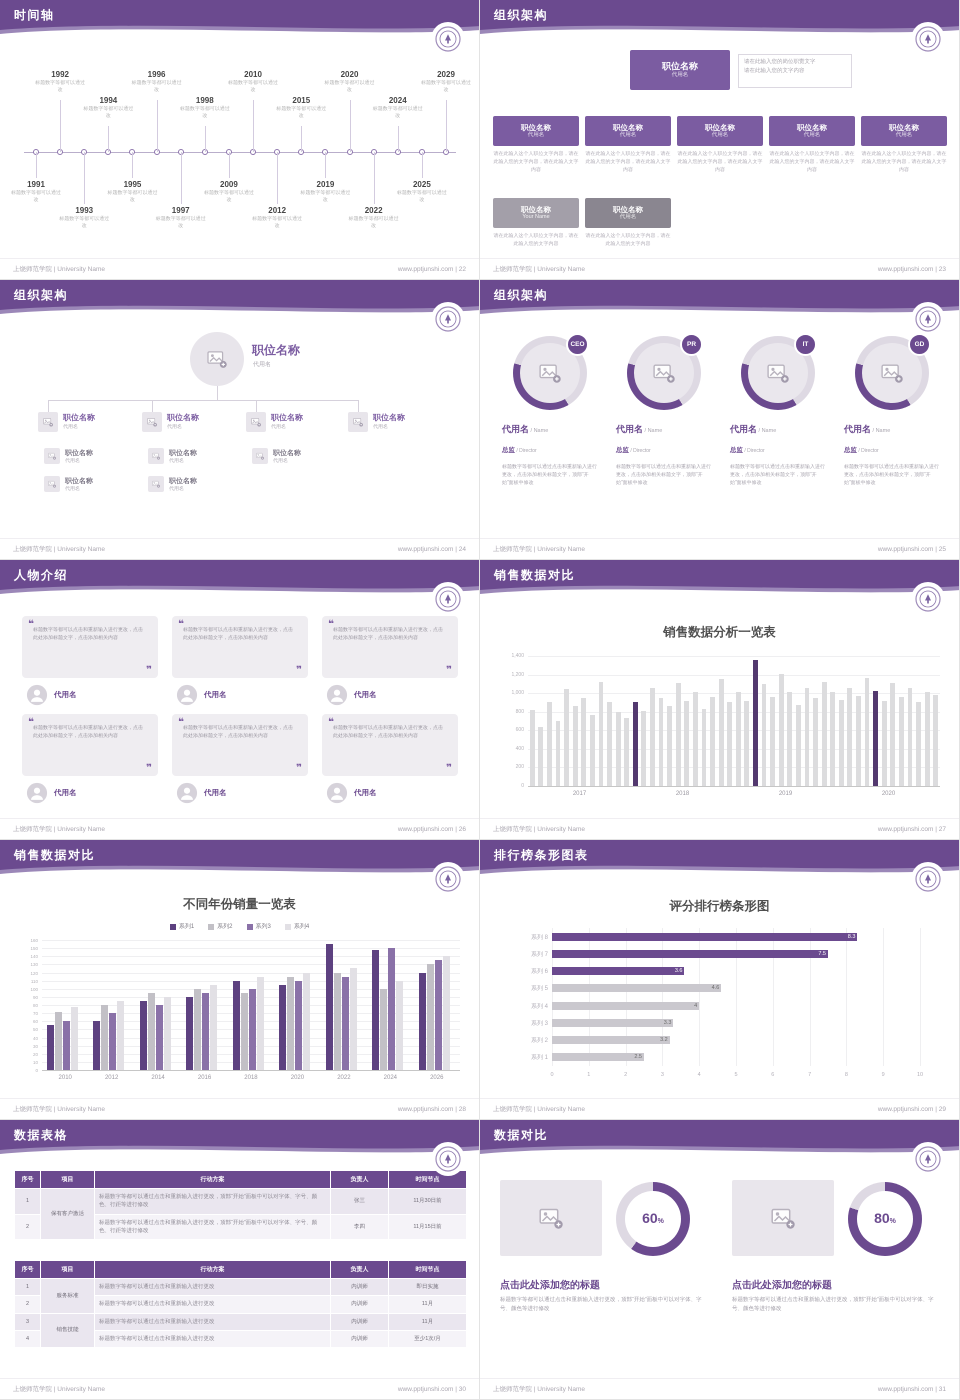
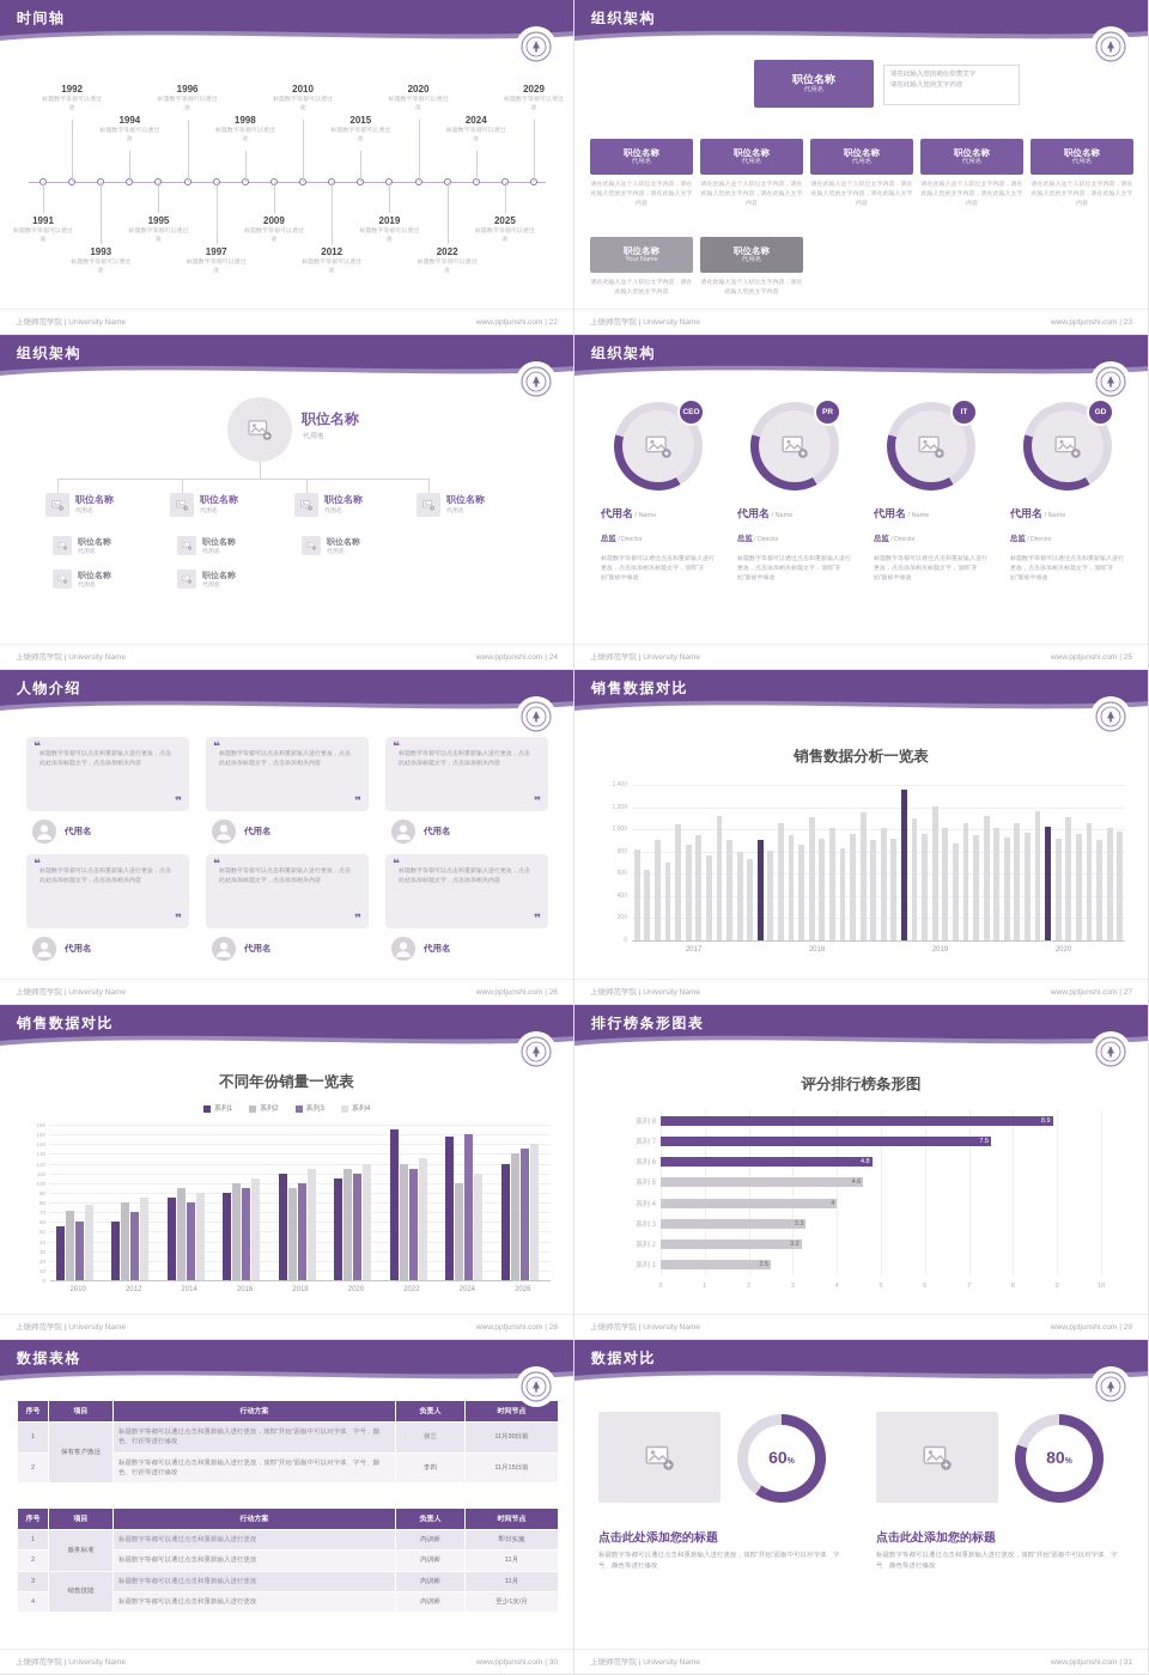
评分排行榜条形图/系列 8: 8.3 -> 8.9
评分排行榜条形图/系列 6: 3.6 -> 4.8
